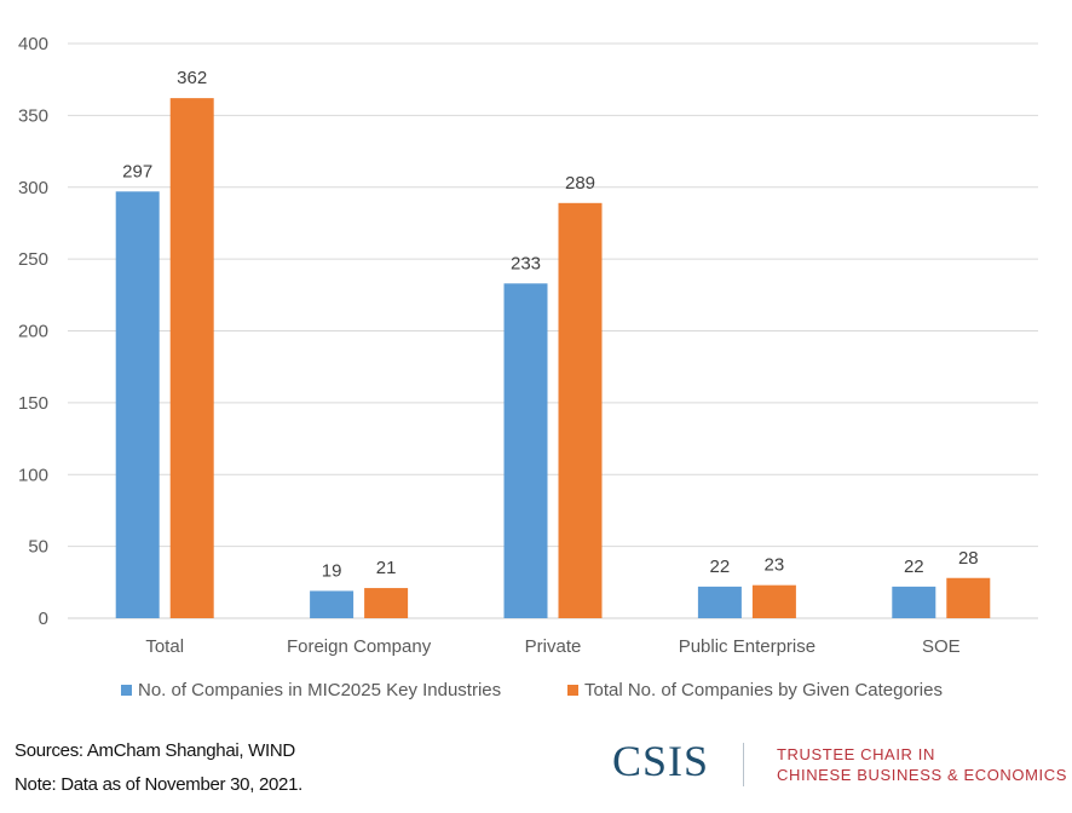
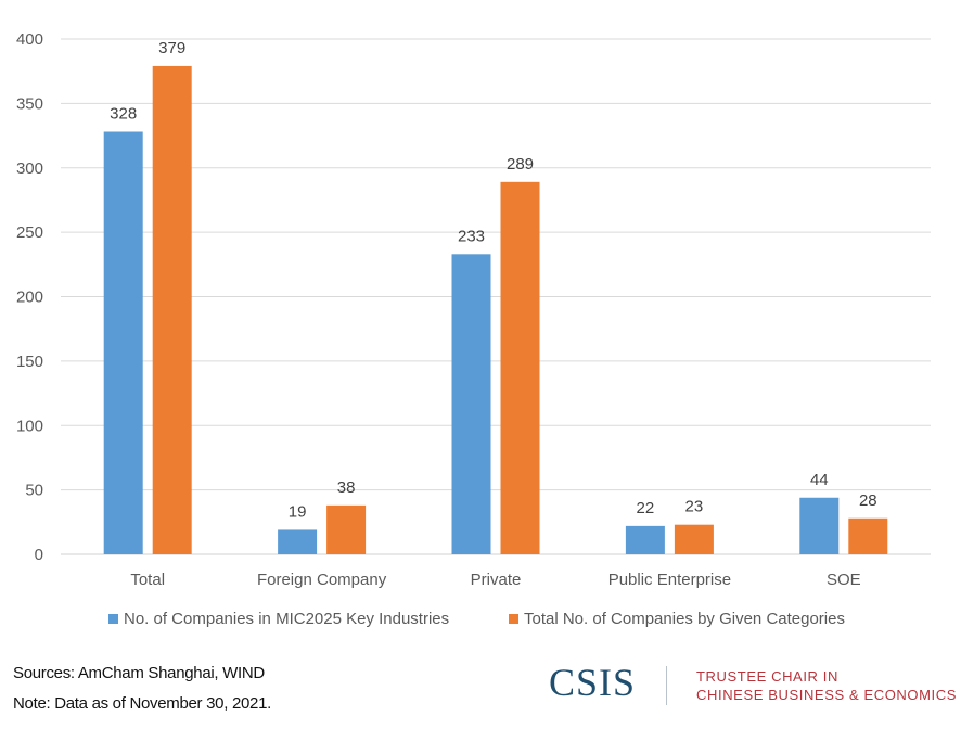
No. of Companies in MIC2025 Key Industries/Total: 297 -> 328
Total No. of Companies by Given Categories/Total: 362 -> 379
Total No. of Companies by Given Categories/Foreign Company: 21 -> 38
No. of Companies in MIC2025 Key Industries/SOE: 22 -> 44
